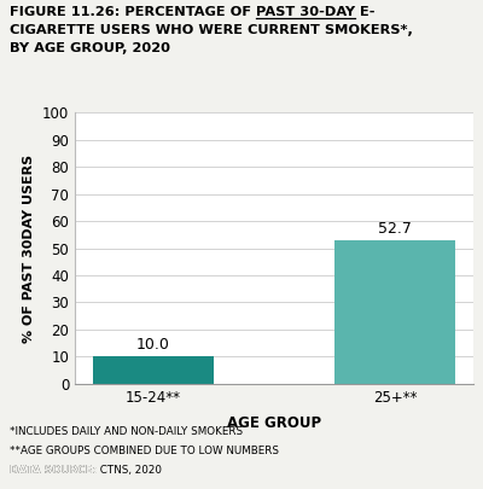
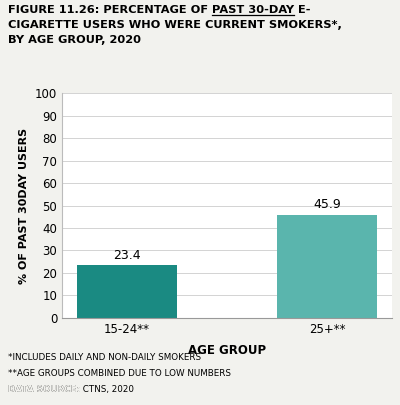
15-24**: 10.0 -> 23.4
25+**: 52.7 -> 45.9
